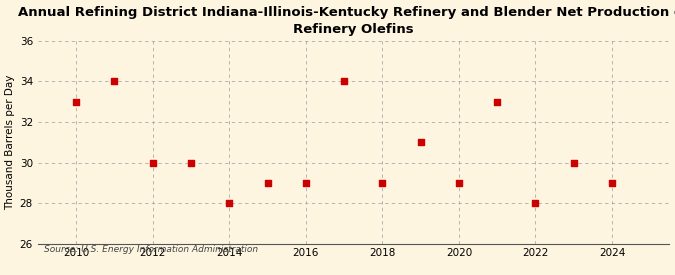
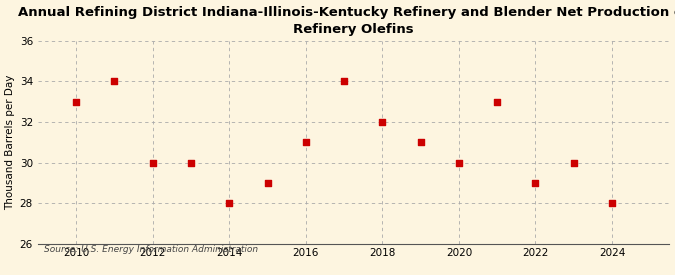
2016: 29 -> 31
2018: 29 -> 32
2020: 29 -> 30
2022: 28 -> 29
2024: 29 -> 28
